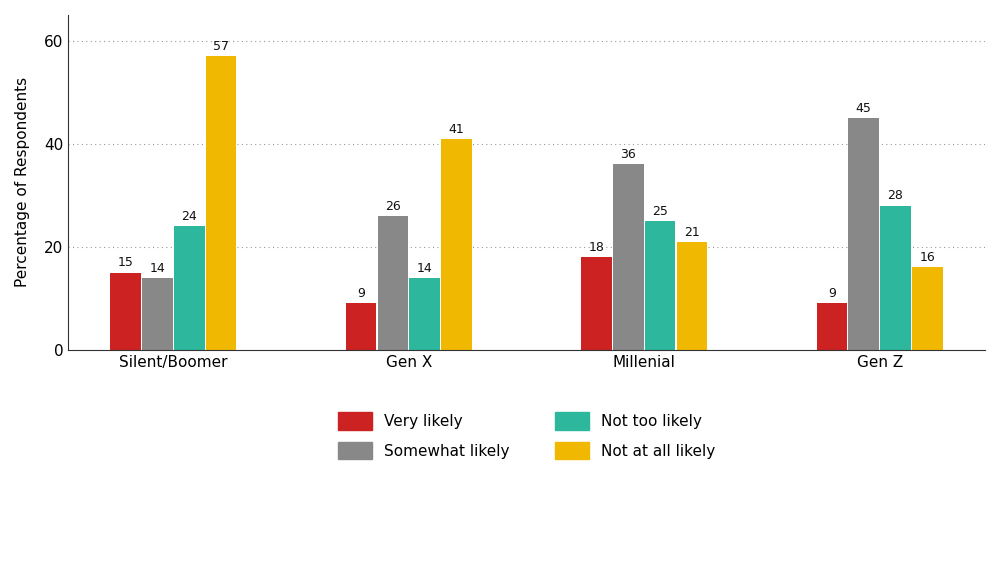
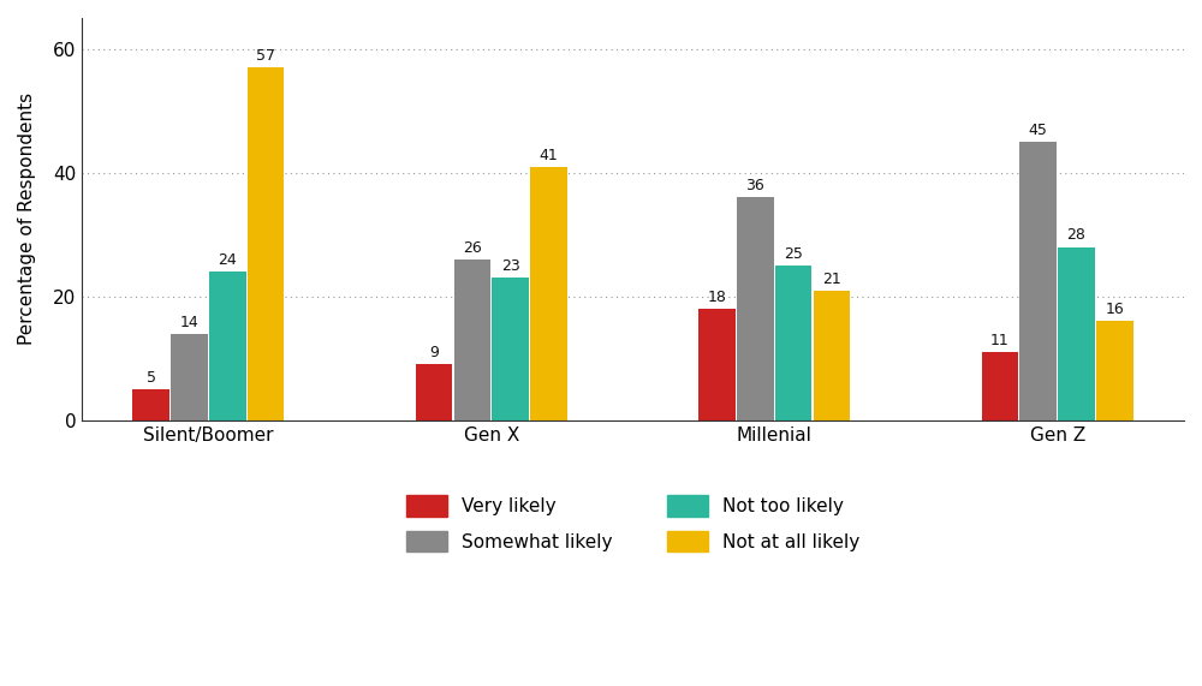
Very likely/Silent/Boomer: 15 -> 5
Not too likely/Gen X: 14 -> 23
Very likely/Gen Z: 9 -> 11
